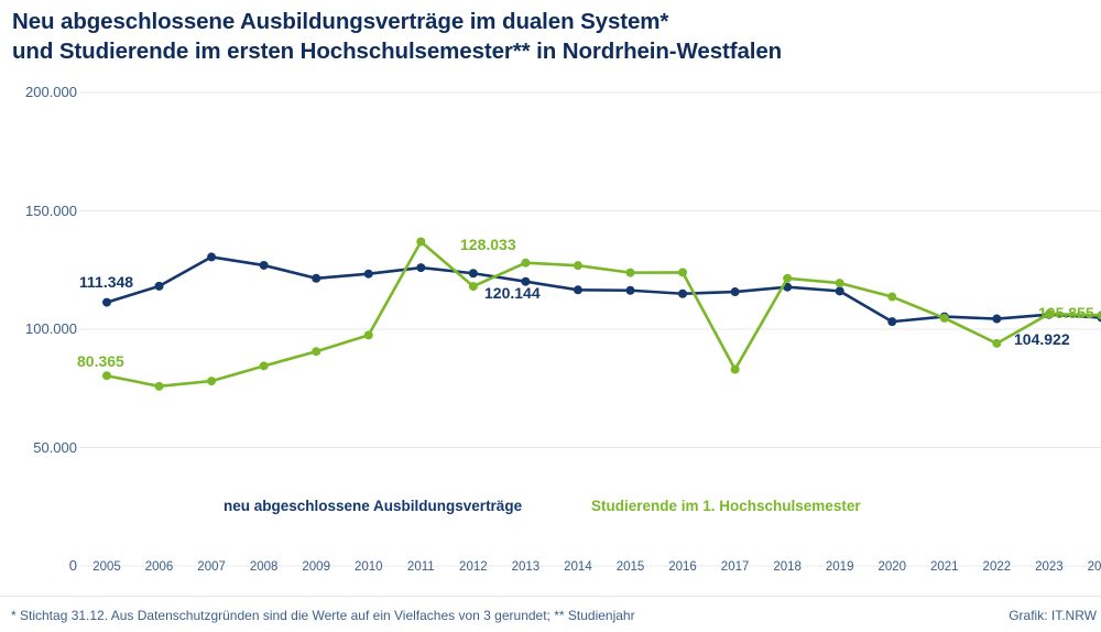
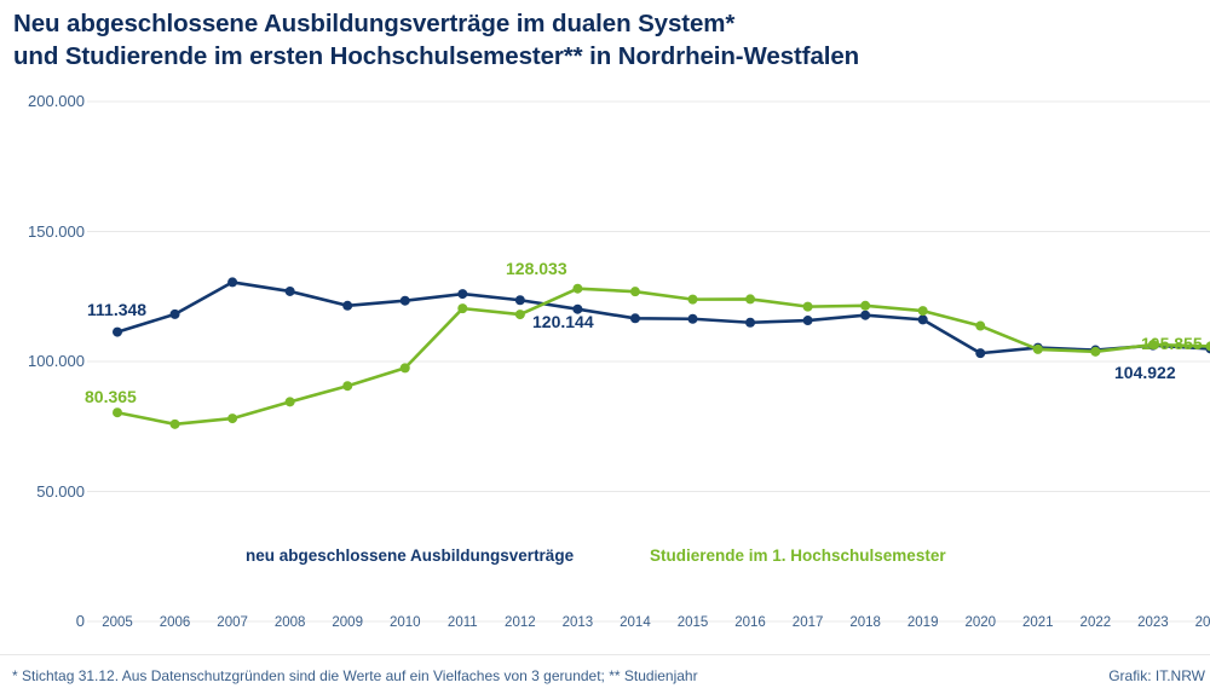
Studierende im 1. Hochschulsemester/2011: 137000 -> 120000
Studierende im 1. Hochschulsemester/2017: 83000 -> 121000
Studierende im 1. Hochschulsemester/2022: 94000 -> 104000
